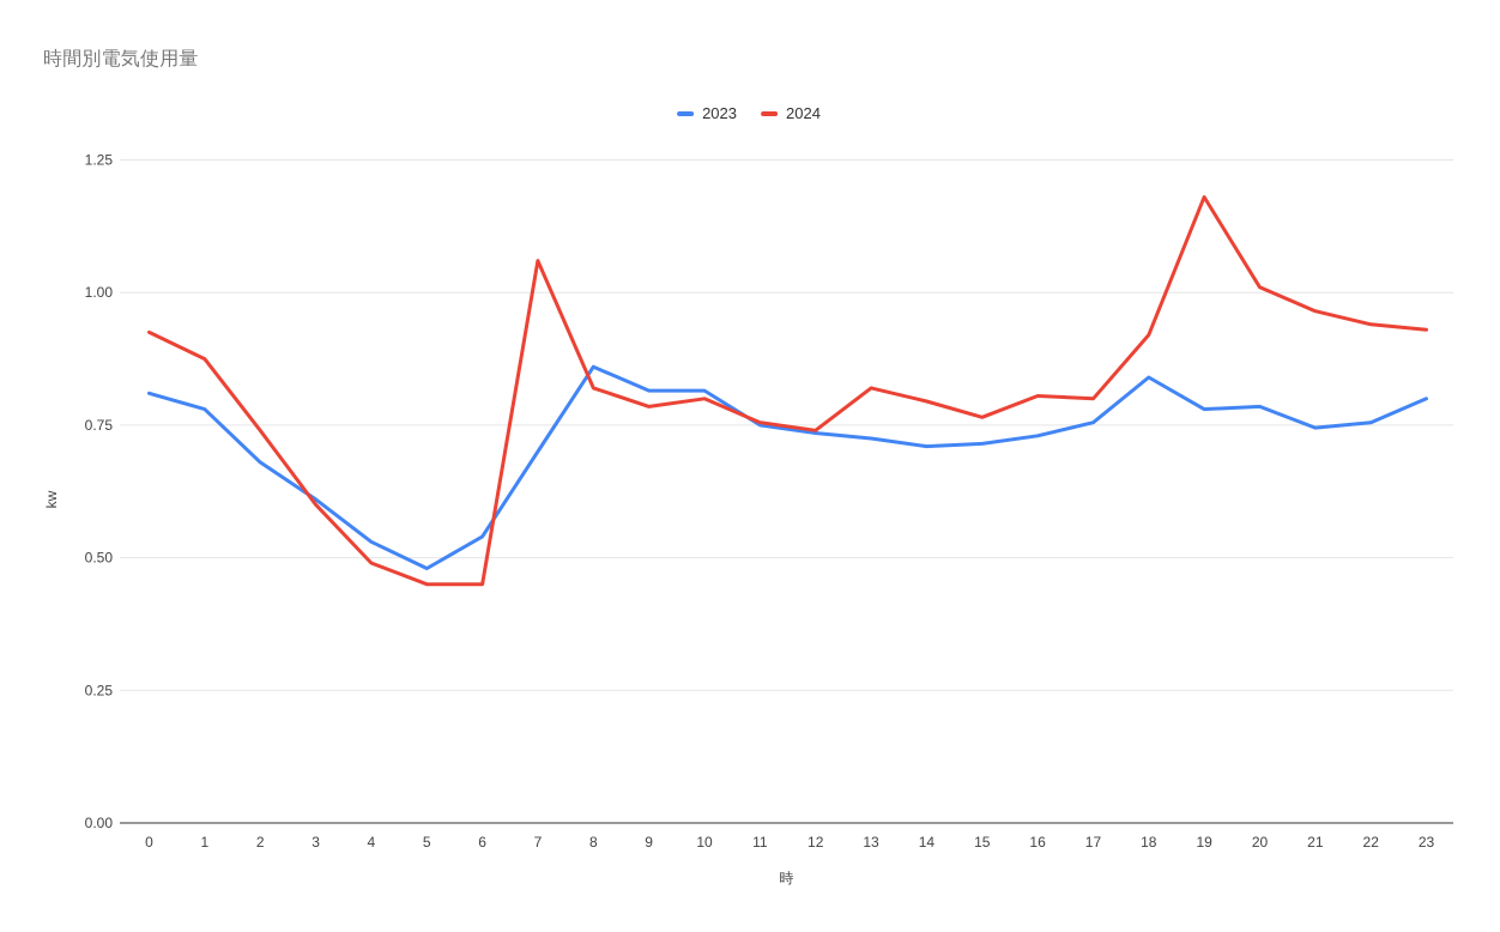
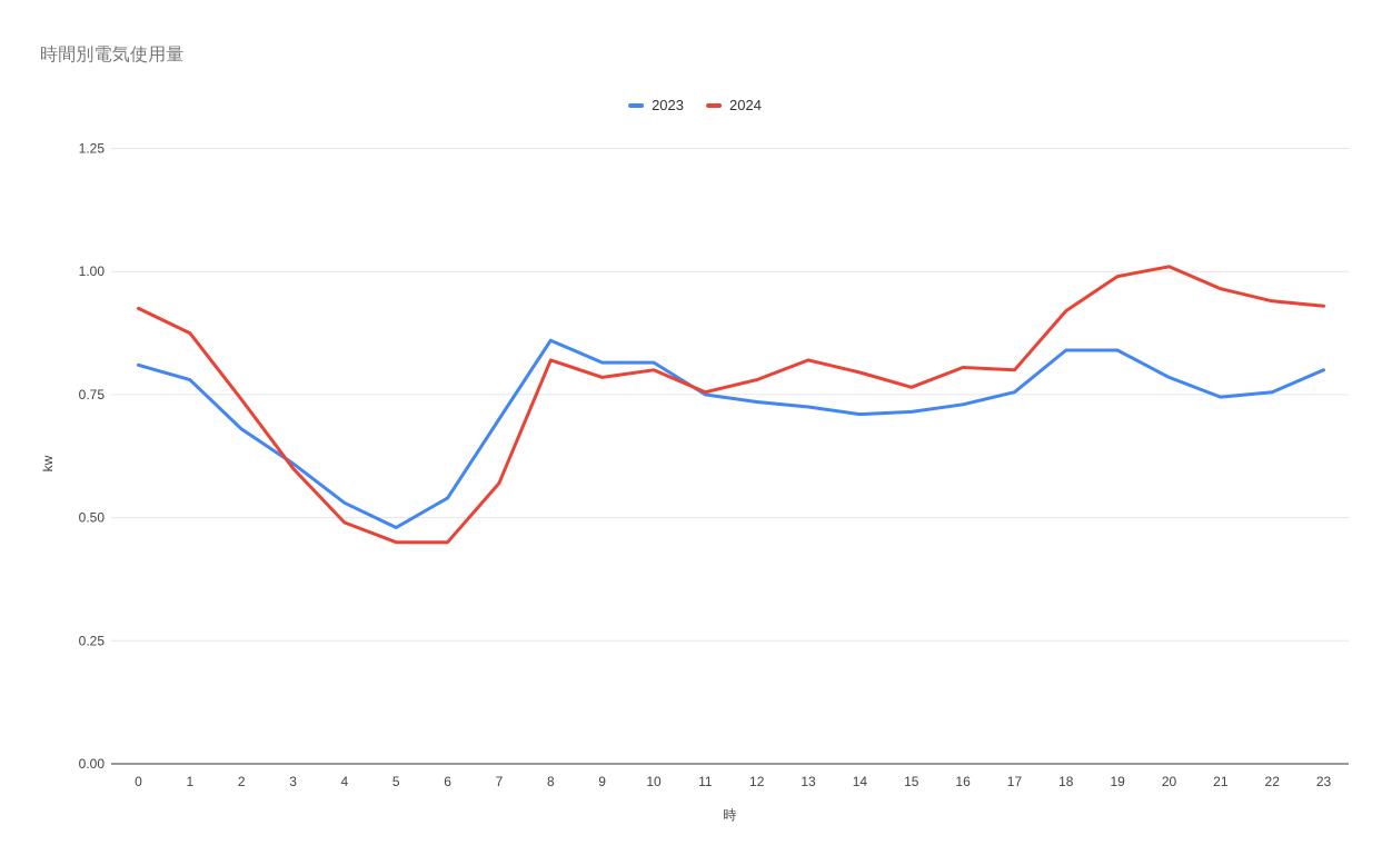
2024/7: 1.06 -> 0.57
2024/12: 0.74 -> 0.78
2023/19: 0.78 -> 0.84
2024/19: 1.18 -> 0.99
